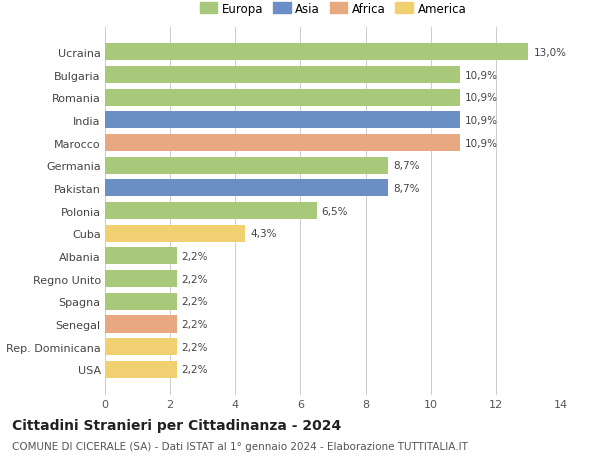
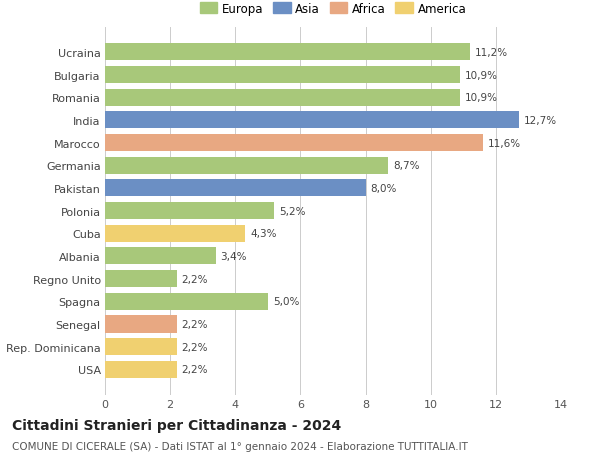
Ucraina: 13,0% -> 11,2%
India: 10,9% -> 12,7%
Marocco: 10,9% -> 11,6%
Pakistan: 8,7% -> 8,0%
Polonia: 6,5% -> 5,2%
Albania: 2,2% -> 3,4%
Spagna: 2,2% -> 5,0%
